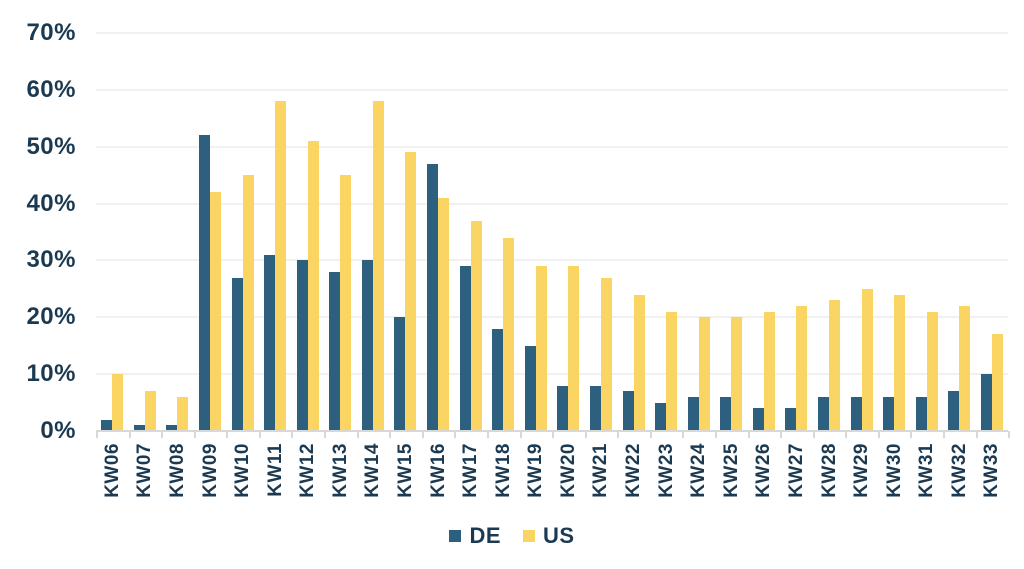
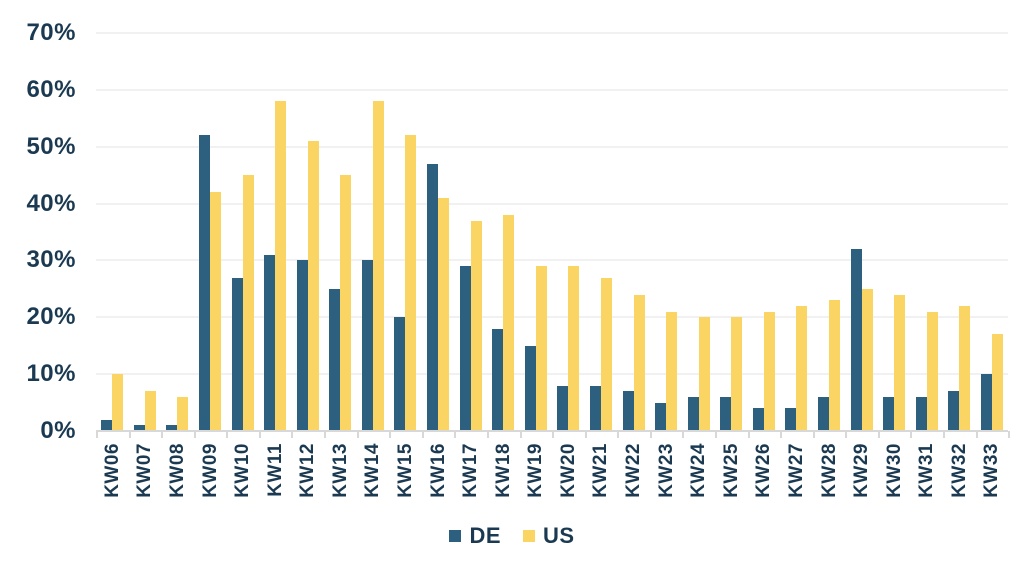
DE/KW13: 28% -> 25%
US/KW15: 49% -> 52%
US/KW18: 34% -> 38%
DE/KW29: 6% -> 32%
